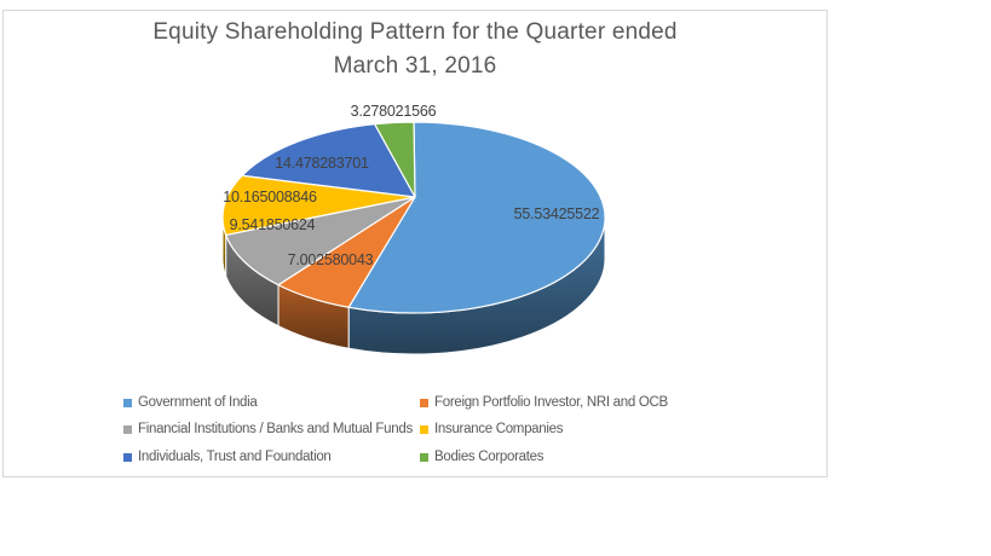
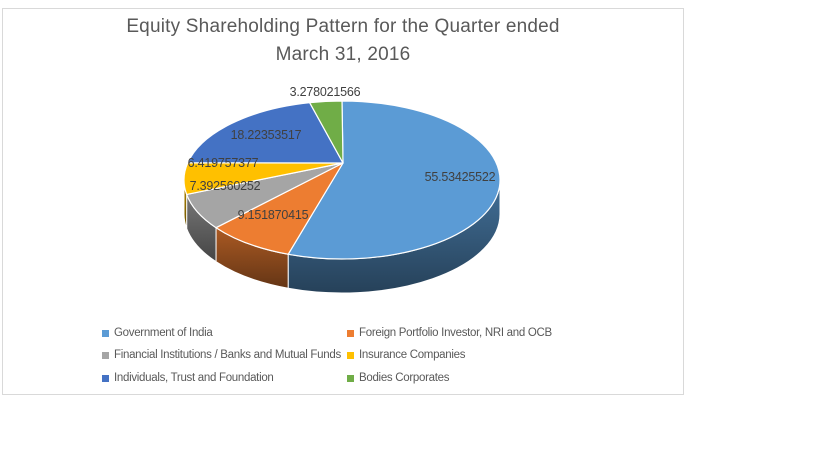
Foreign Portfolio Investor, NRI and OCB: 7.002580043 -> 9.151870415
Financial Institutions / Banks and Mutual Funds: 9.541850624 -> 7.392560252
Insurance Companies: 10.165008846 -> 6.419757377
Individuals, Trust and Foundation: 14.478283701 -> 18.22353517
